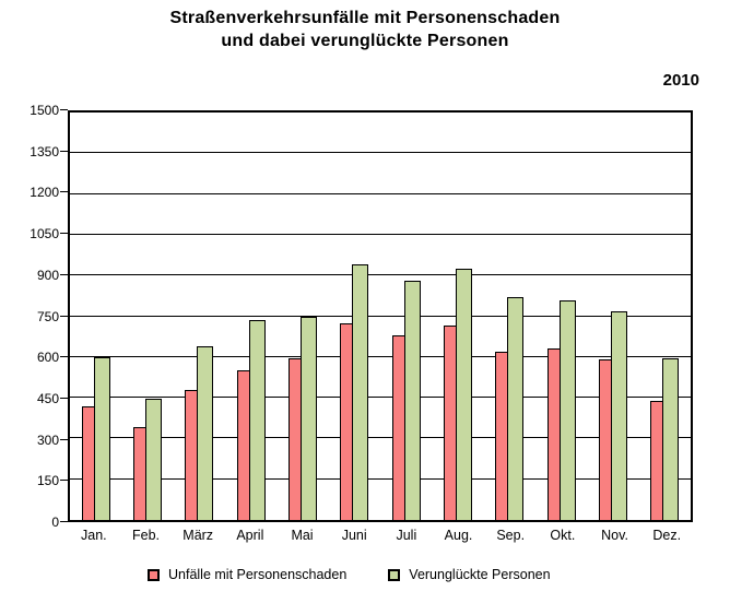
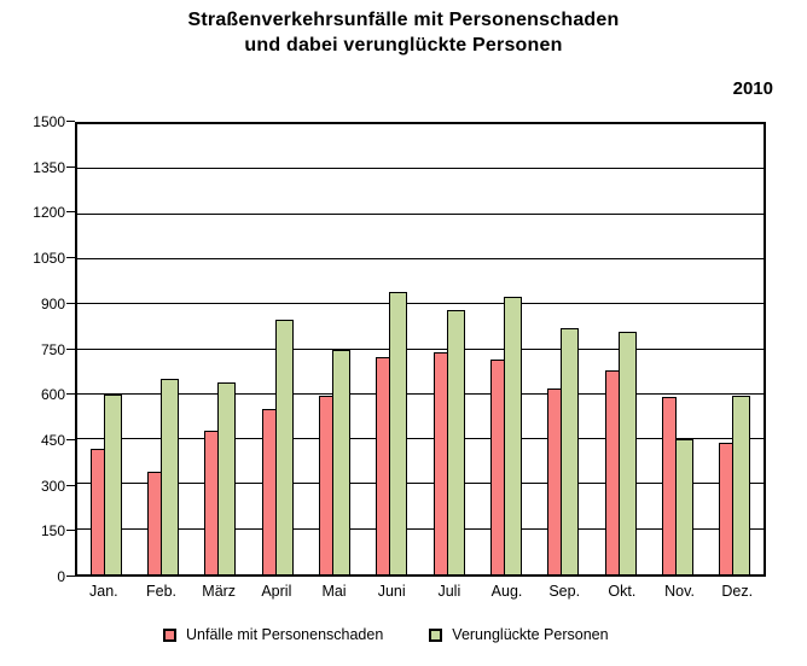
Verunglückte Personen/Feb.: 440 -> 650
Verunglückte Personen/April: 740 -> 850
Unfälle mit Personenschaden/Juli: 680 -> 740
Unfälle mit Personenschaden/Okt.: 630 -> 680
Verunglückte Personen/Nov.: 770 -> 450
